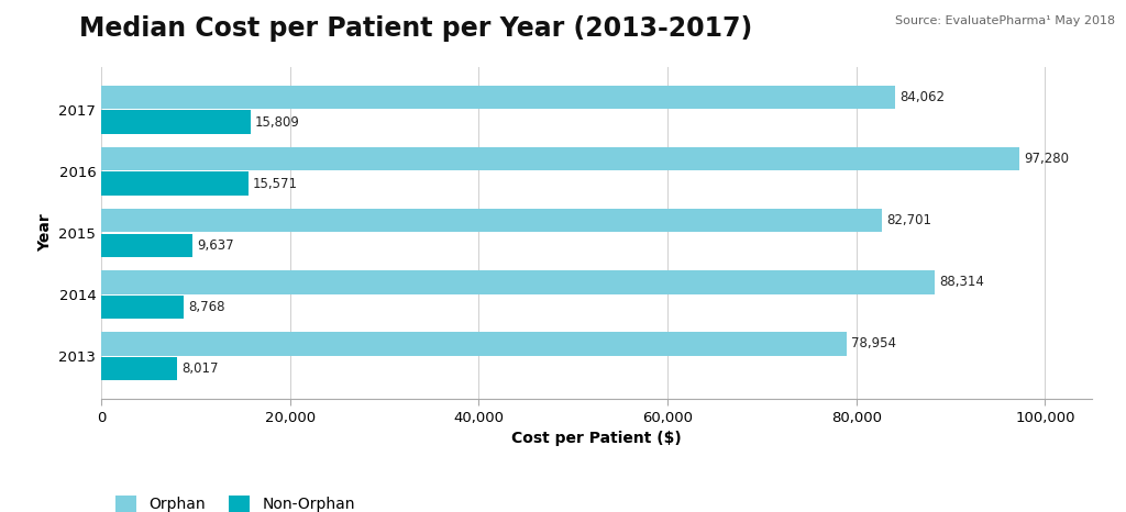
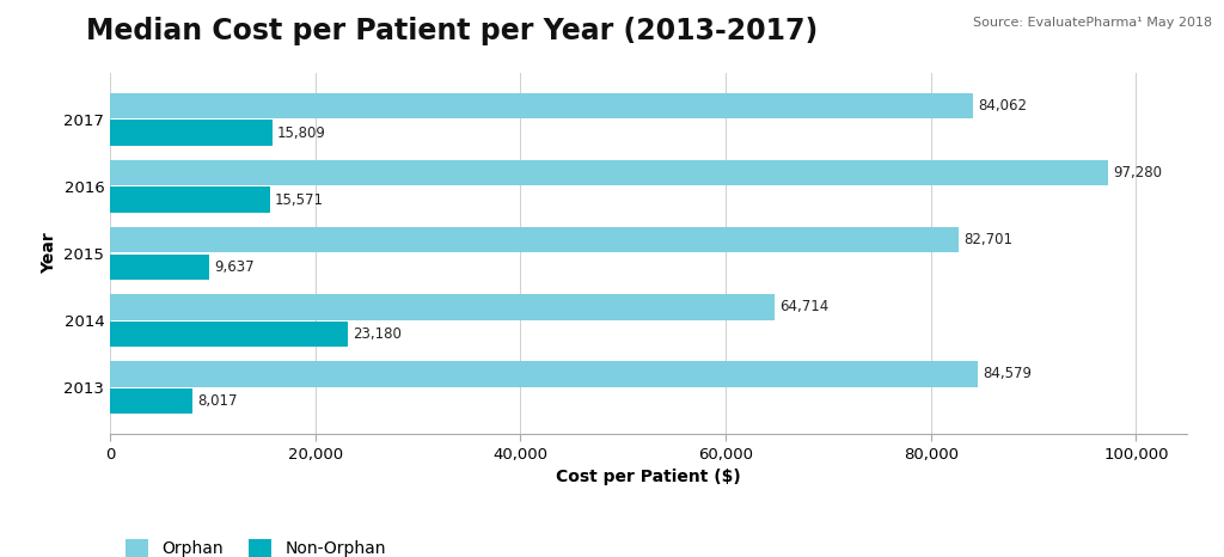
Orphan/2014: 88,314 -> 64,714
Non-Orphan/2014: 8,768 -> 23,180
Orphan/2013: 78,954 -> 84,579
